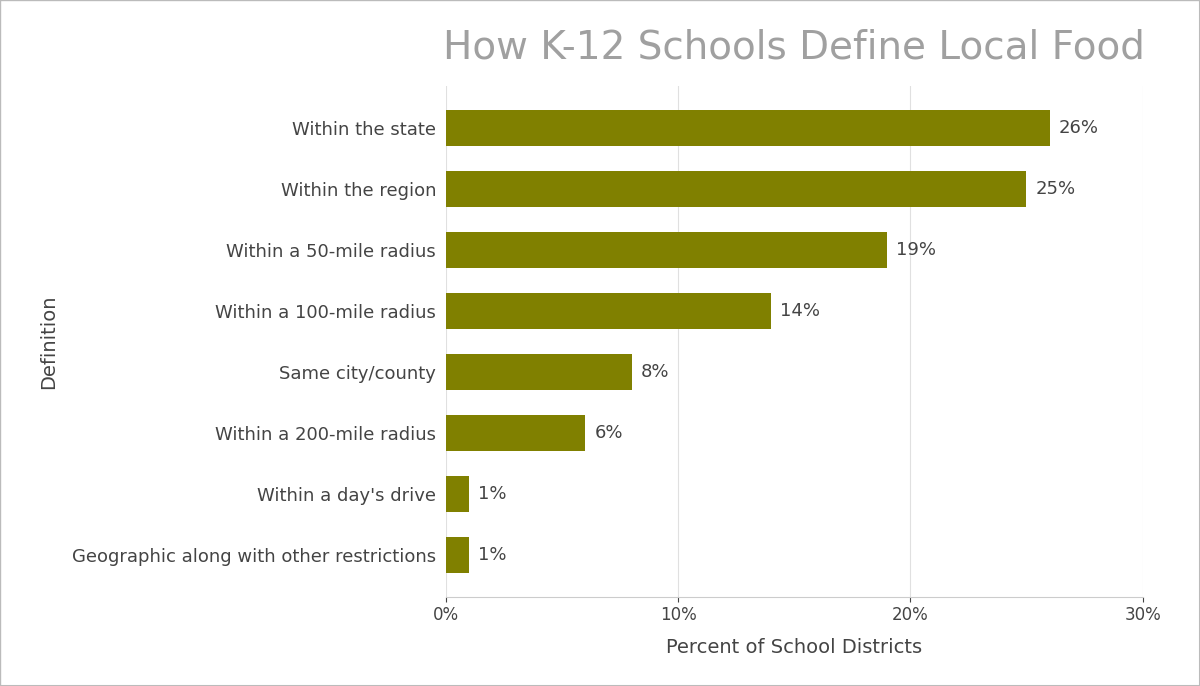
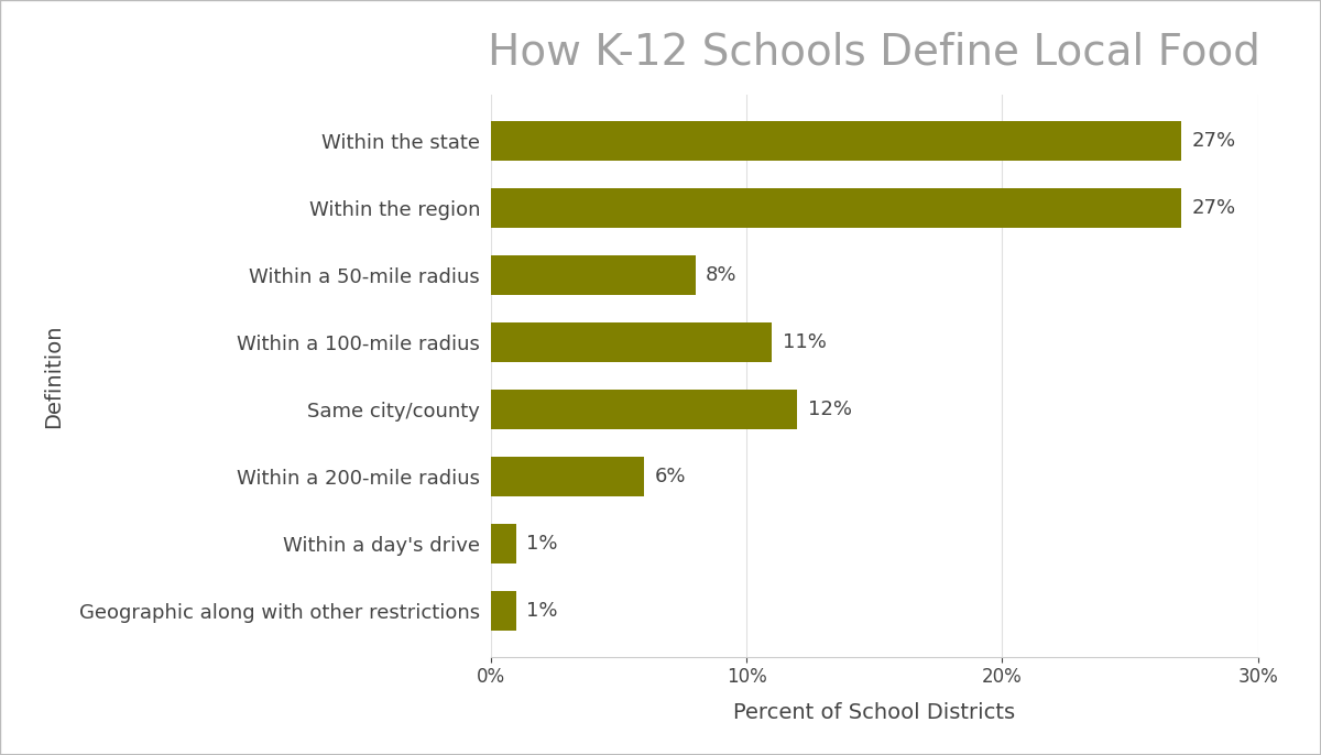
Within the state: 26% -> 27%
Within the region: 25% -> 27%
Within a 50-mile radius: 19% -> 8%
Within a 100-mile radius: 14% -> 11%
Same city/county: 8% -> 12%
